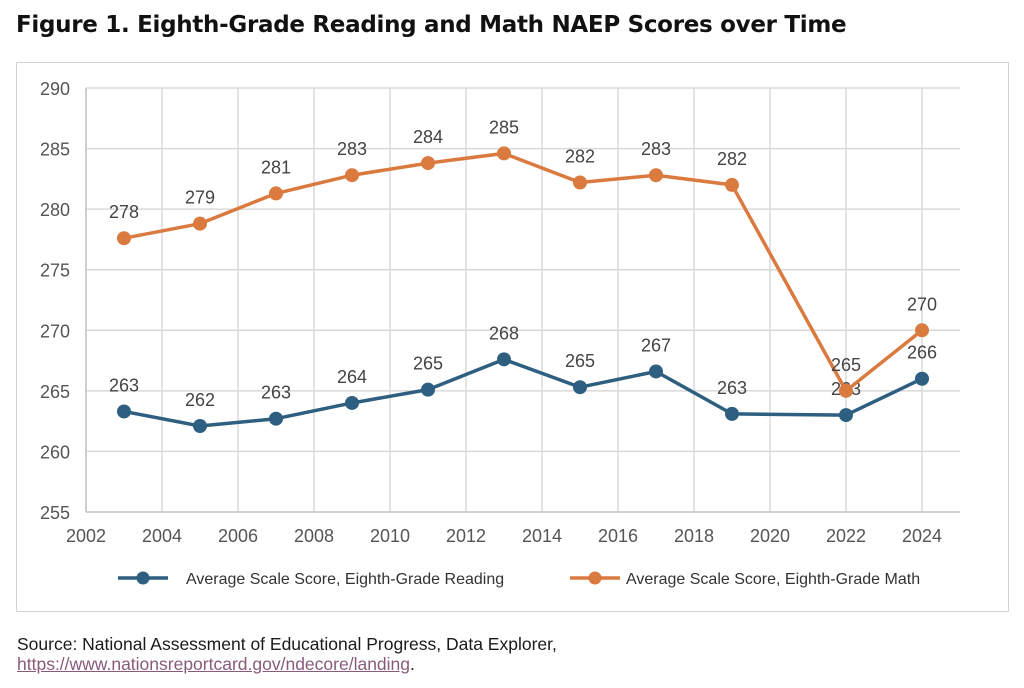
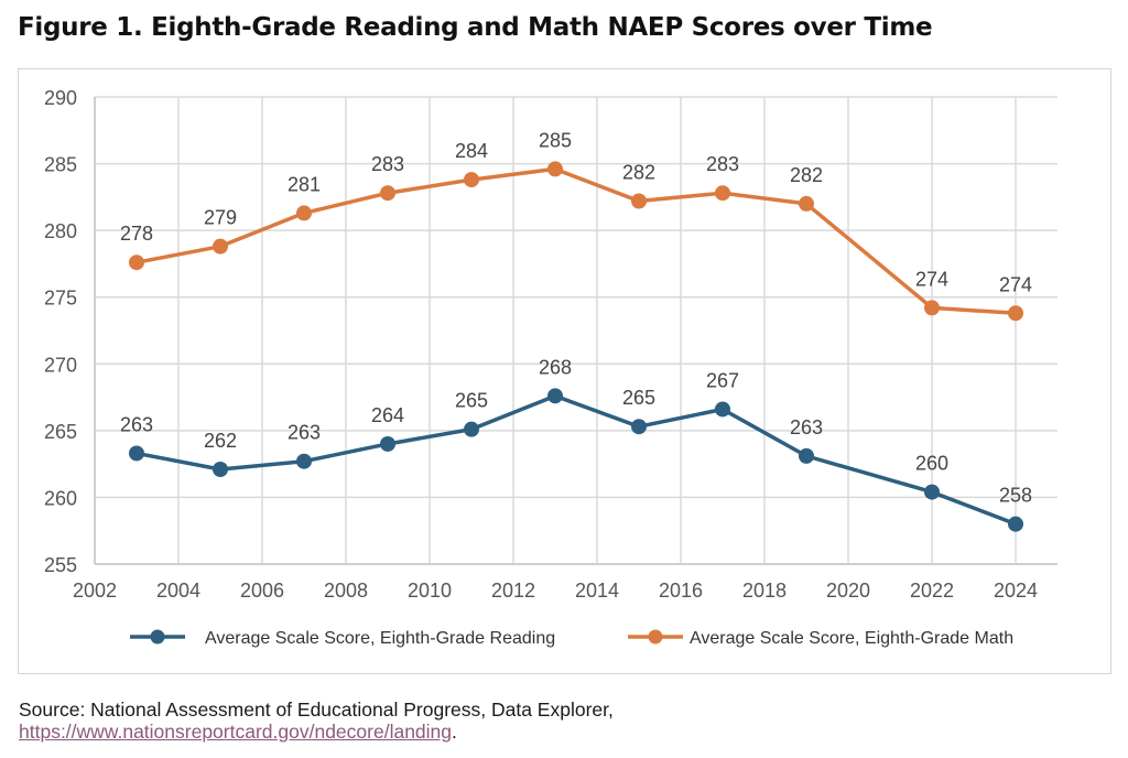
Average Scale Score, Eighth-Grade Reading/2022: 263 -> 260
Average Scale Score, Eighth-Grade Math/2022: 265 -> 274
Average Scale Score, Eighth-Grade Reading/2024: 266 -> 258
Average Scale Score, Eighth-Grade Math/2024: 270 -> 274
